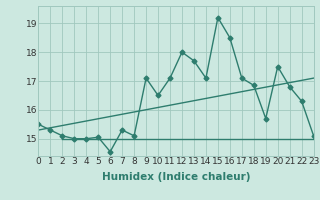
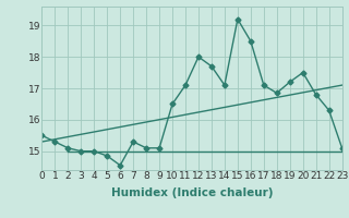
5: 15.05 -> 14.85
9: 17.10 -> 15.10
19: 15.70 -> 17.20
